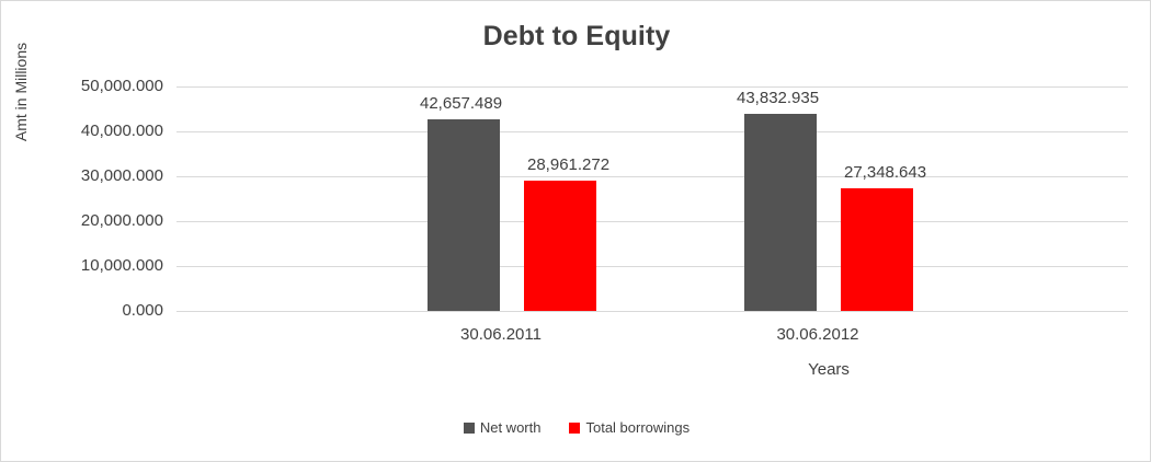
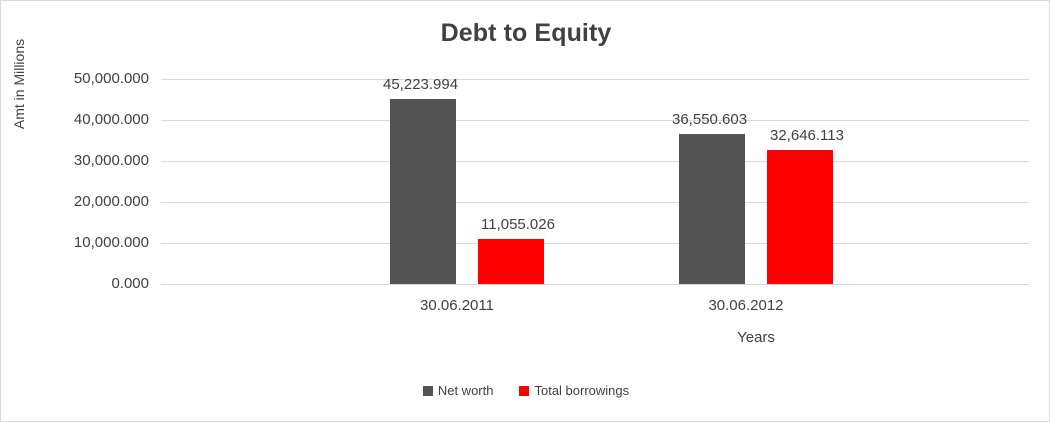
Net worth/30.06.2011: 42,657.489 -> 45,223.994
Total borrowings/30.06.2011: 28,961.272 -> 11,055.026
Net worth/30.06.2012: 43,832.935 -> 36,550.603
Total borrowings/30.06.2012: 27,348.643 -> 32,646.113
